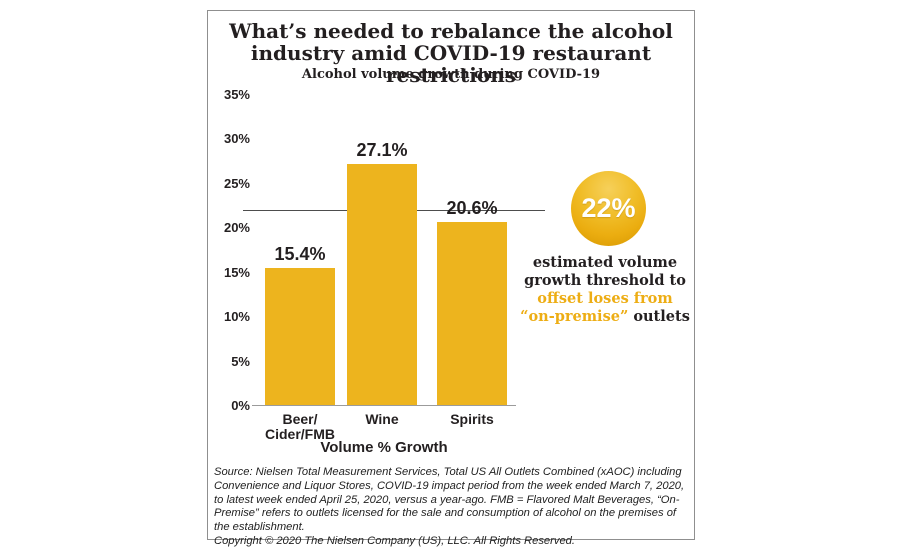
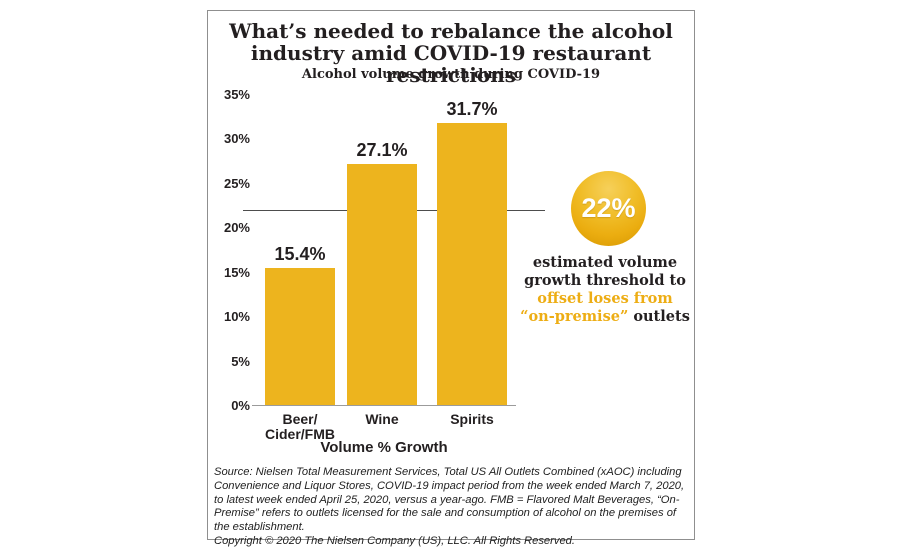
Spirits: 20.6% -> 31.7%
